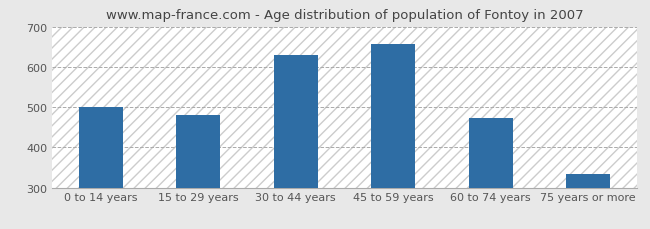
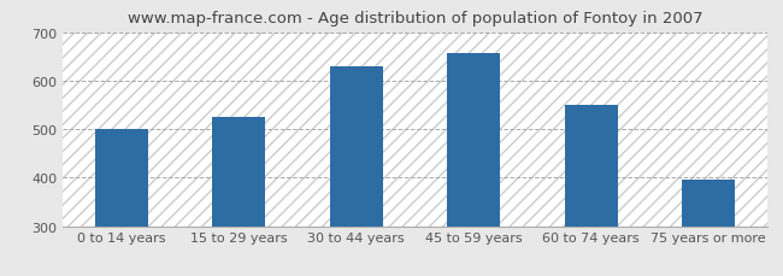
15 to 29 years: 480 -> 525
60 to 74 years: 472 -> 550
75 years or more: 335 -> 395
